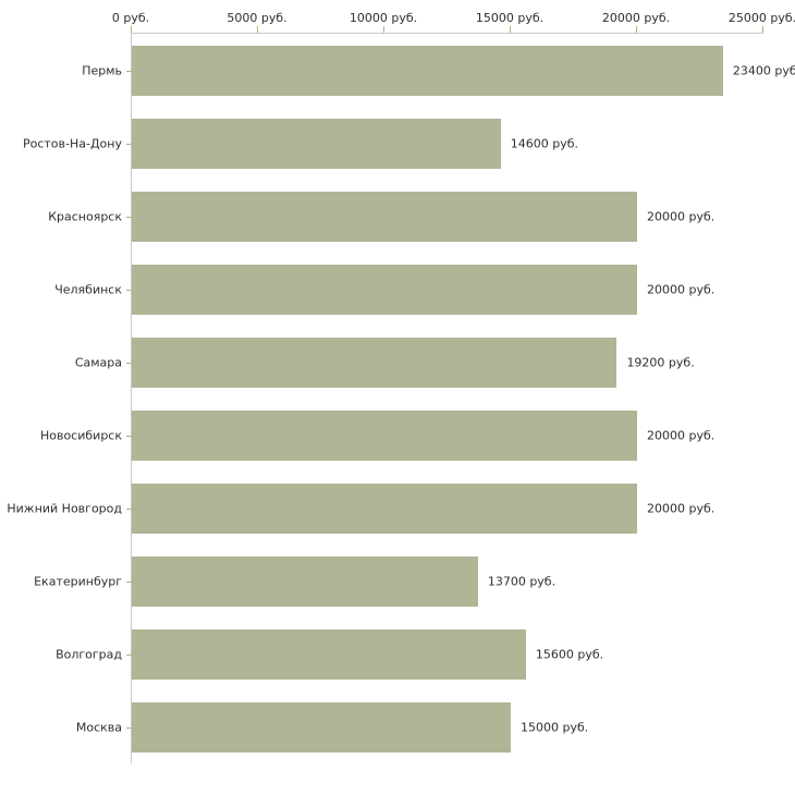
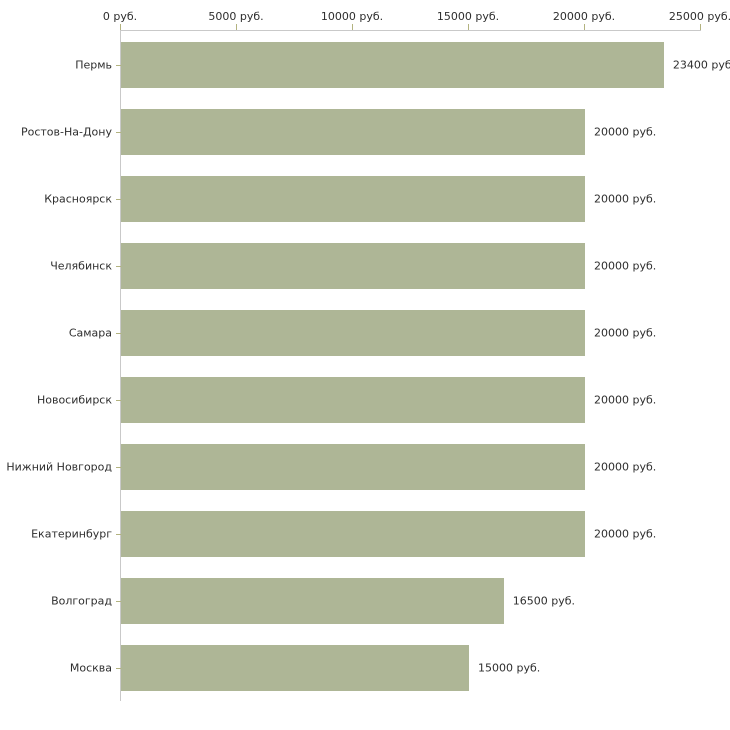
Ростов-На-Дону: 14600 -> 20000
Самара: 19200 -> 20000
Екатеринбург: 13700 -> 20000
Волгоград: 15600 -> 16500
